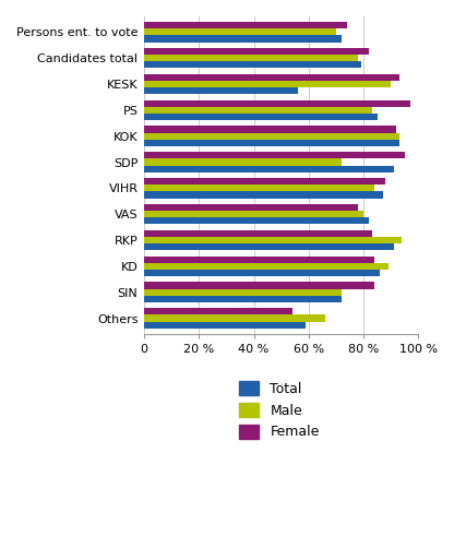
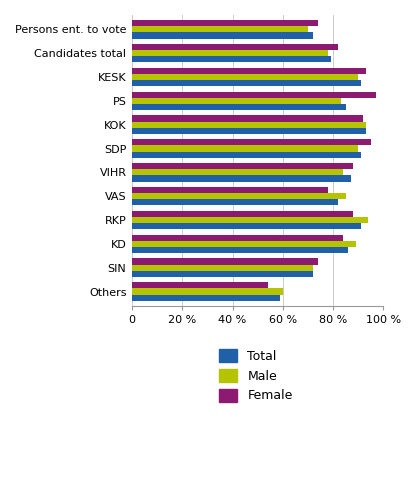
Total/KESK: 56 % -> 91 %
Male/SDP: 72 % -> 90 %
Male/VAS: 80 % -> 85 %
Female/RKP: 83 % -> 88 %
Female/SIN: 84 % -> 74 %
Male/Others: 66 % -> 60 %
